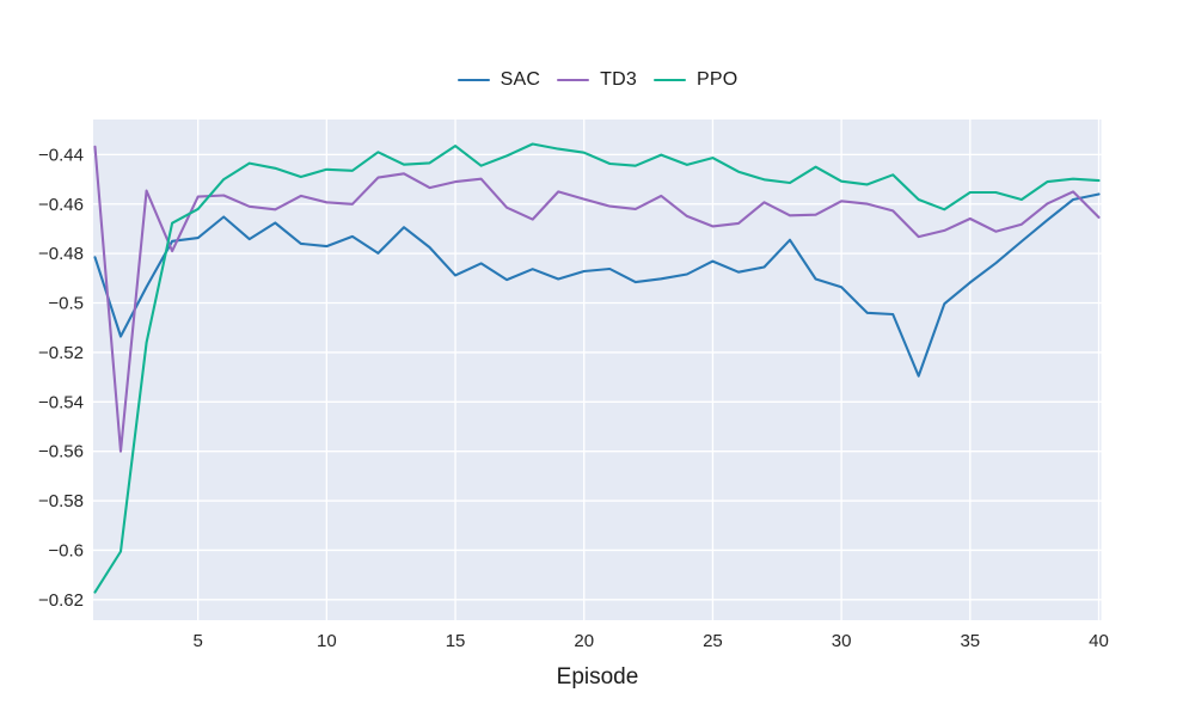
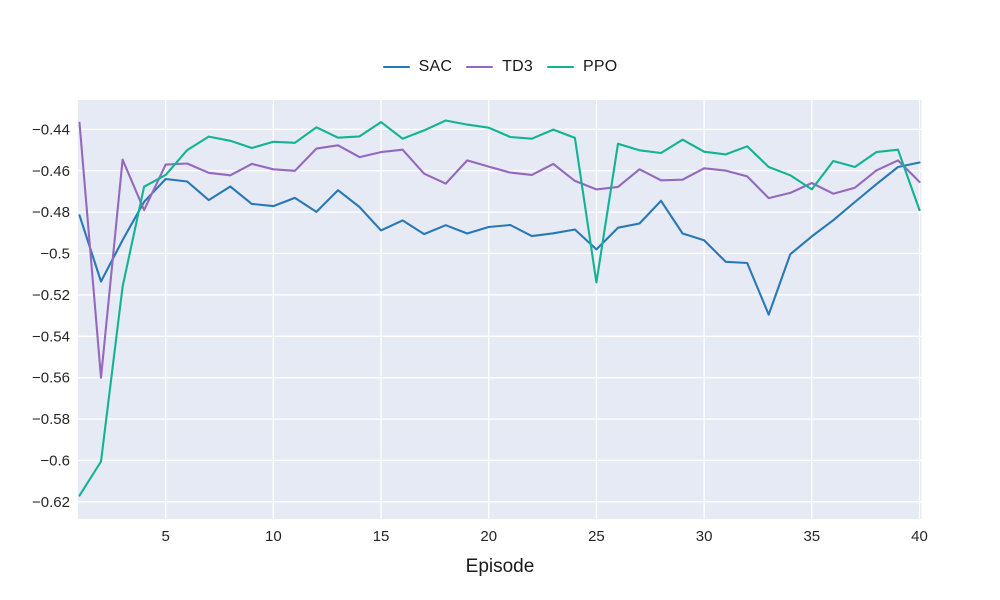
SAC/5: -0.474 -> -0.464
SAC/25: -0.483 -> -0.498
PPO/25: -0.441 -> -0.514
PPO/35: -0.455 -> -0.469
PPO/40: -0.451 -> -0.479
